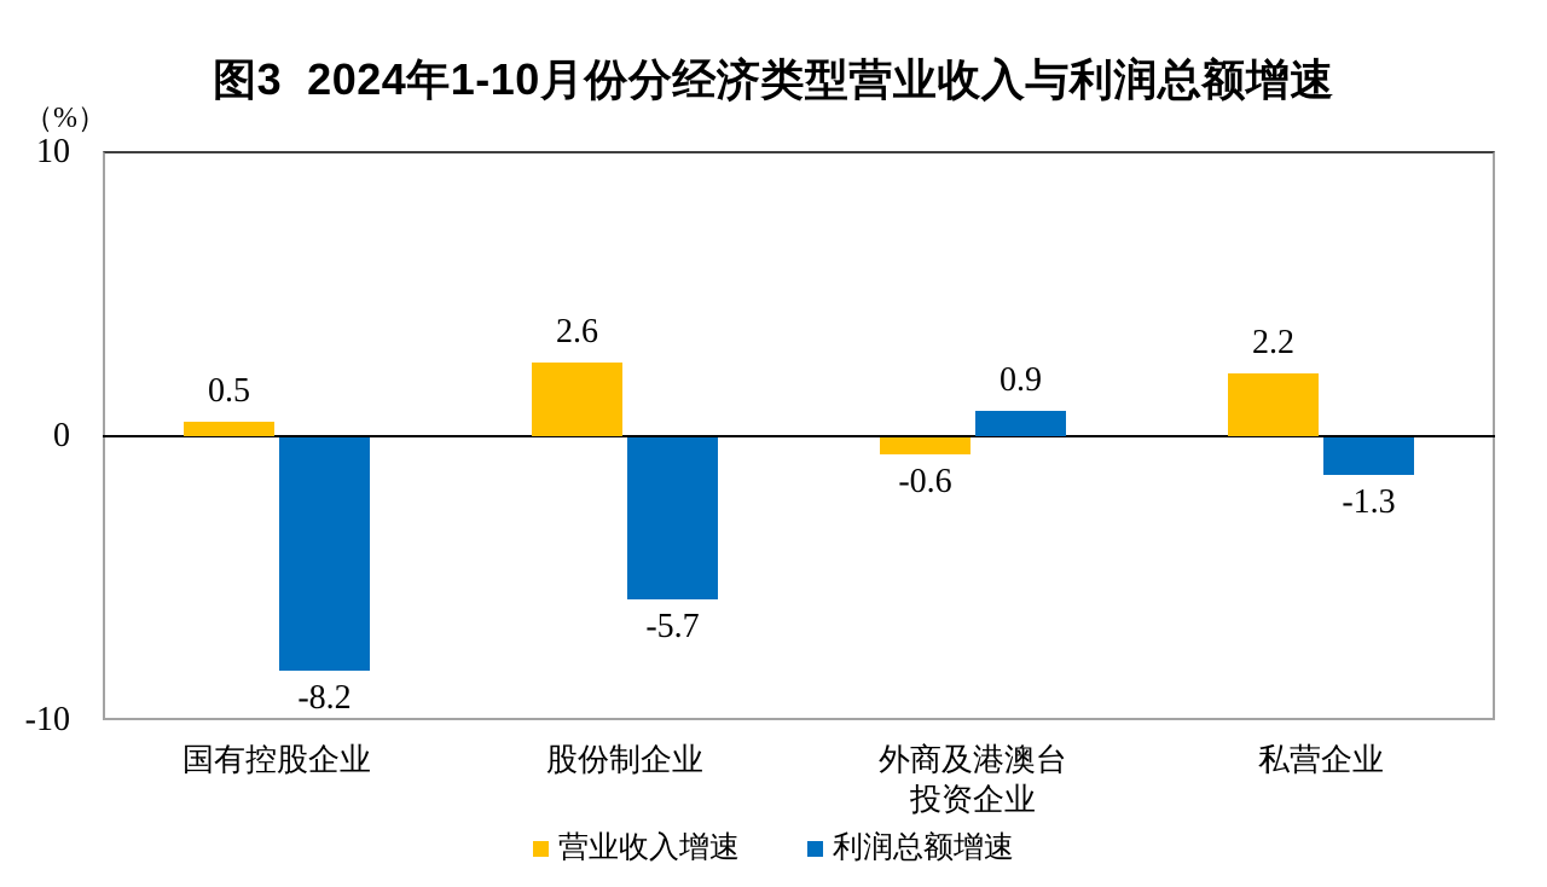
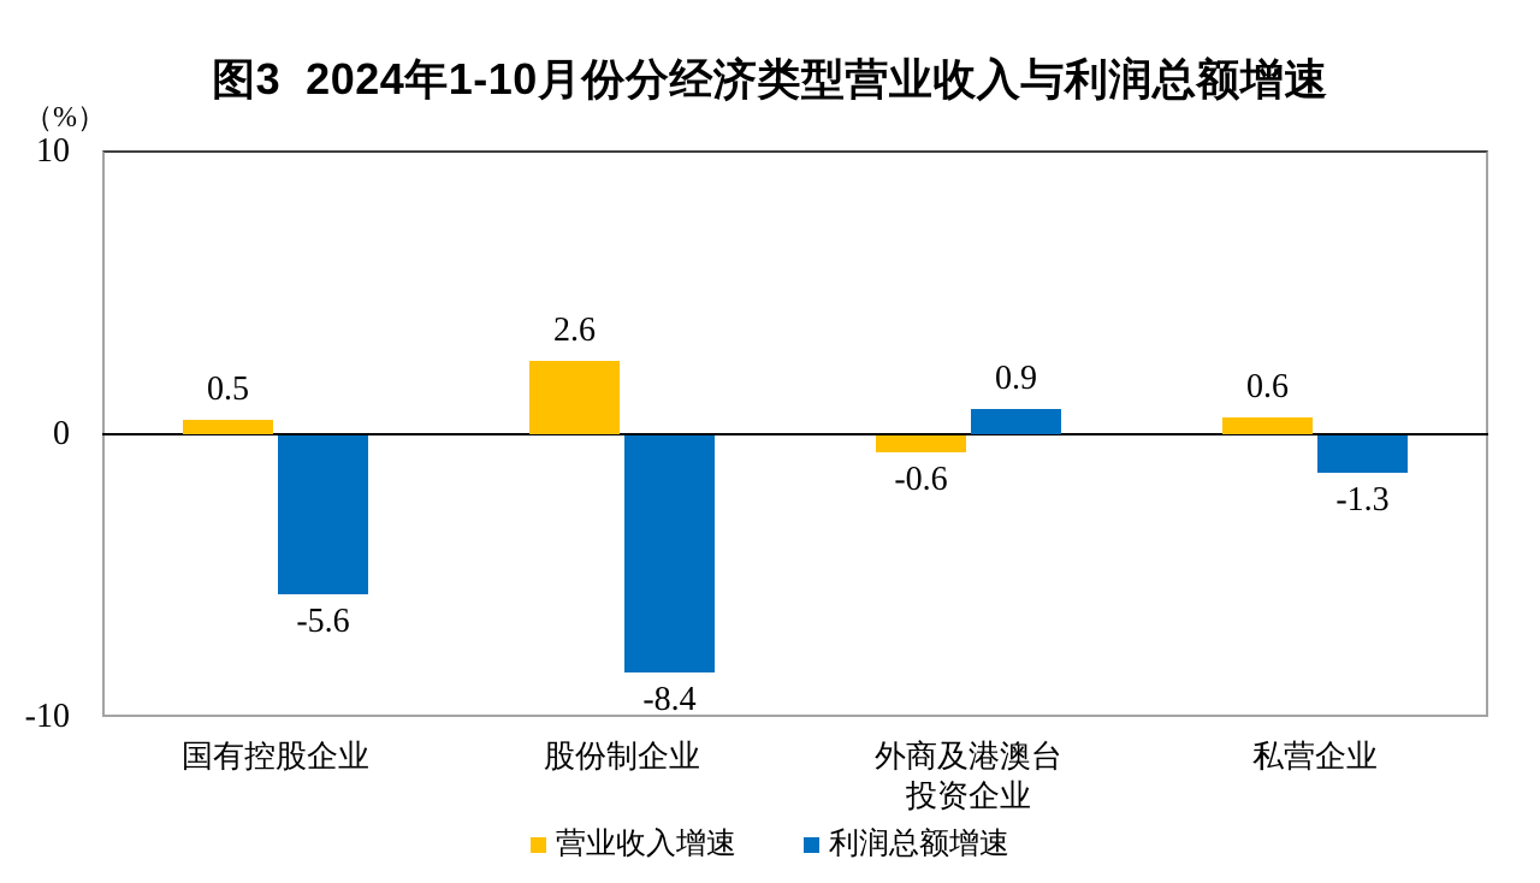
利润总额增速/国有控股企业: -8.2 -> -5.6
利润总额增速/股份制企业: -5.7 -> -8.4
营业收入增速/私营企业: 2.2 -> 0.6
